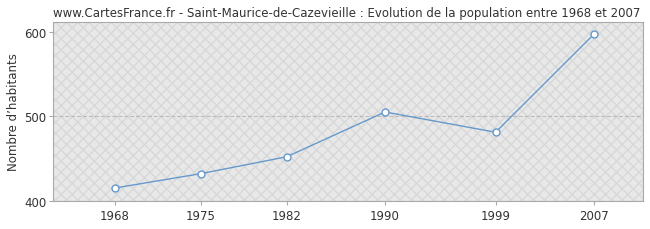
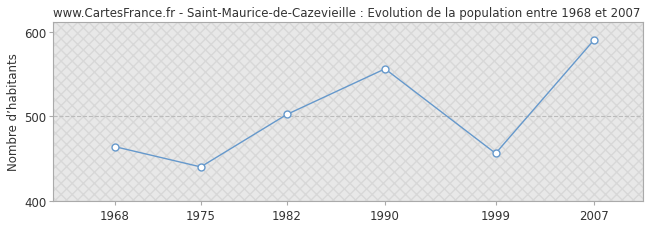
1968: 415 -> 464
1975: 432 -> 440
1982: 452 -> 502
1990: 505 -> 556
1999: 481 -> 456
2007: 597 -> 590
